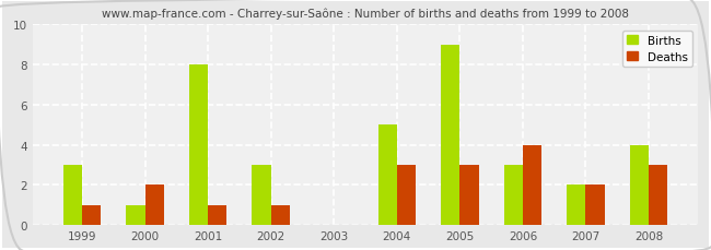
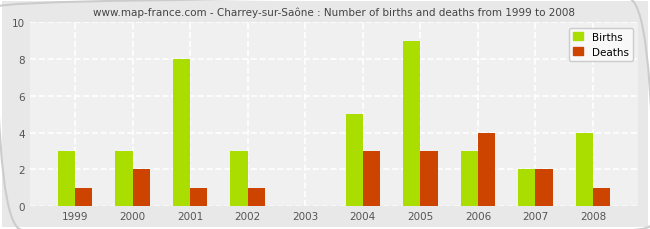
Births/2000: 1 -> 3
Deaths/2008: 3 -> 1
